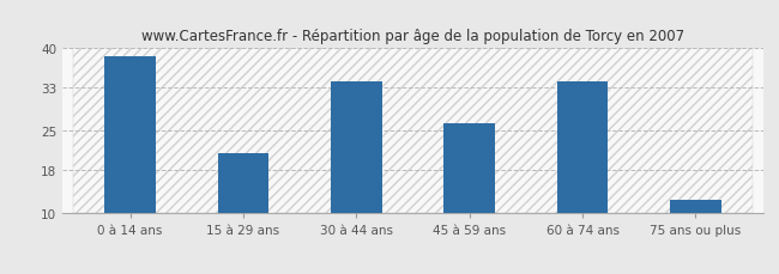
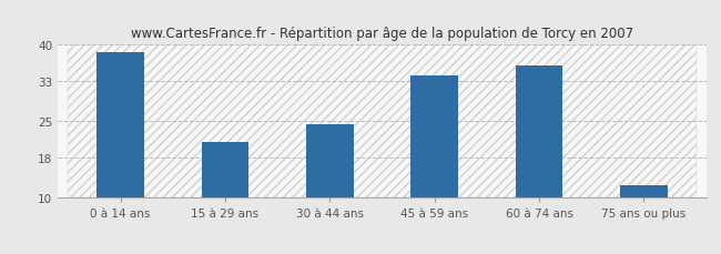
30 à 44 ans: 34.0 -> 24.5
45 à 59 ans: 26.5 -> 34.0
60 à 74 ans: 34.0 -> 36.0
